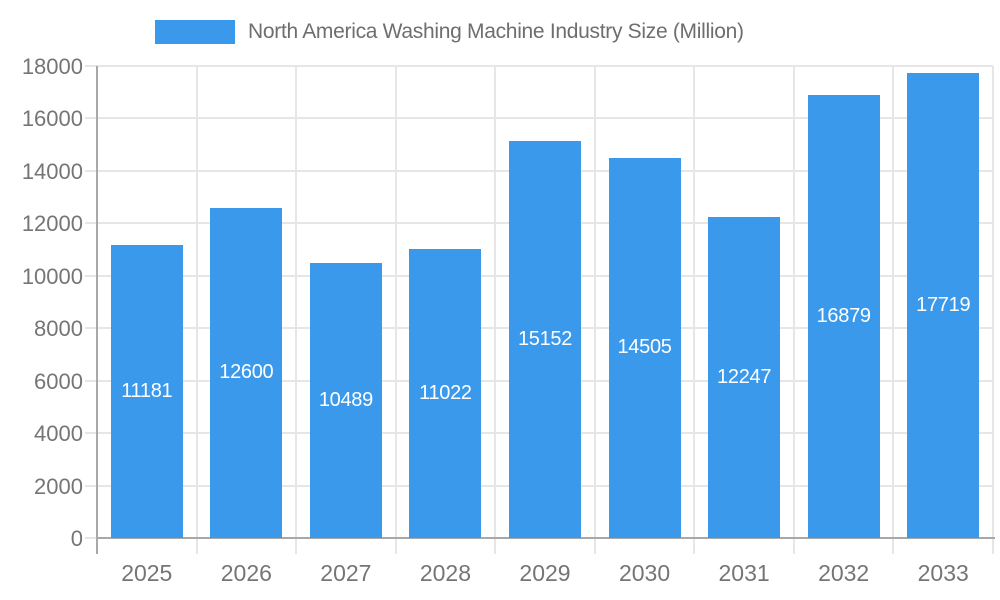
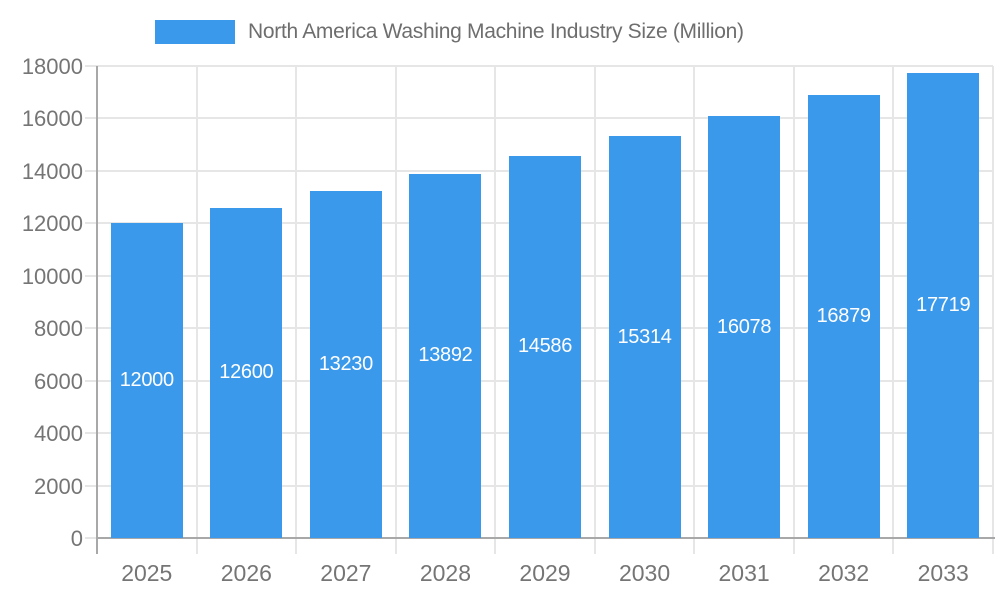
2025: 11181 -> 12000
2027: 10489 -> 13230
2028: 11022 -> 13892
2029: 15152 -> 14586
2030: 14505 -> 15314
2031: 12247 -> 16078
